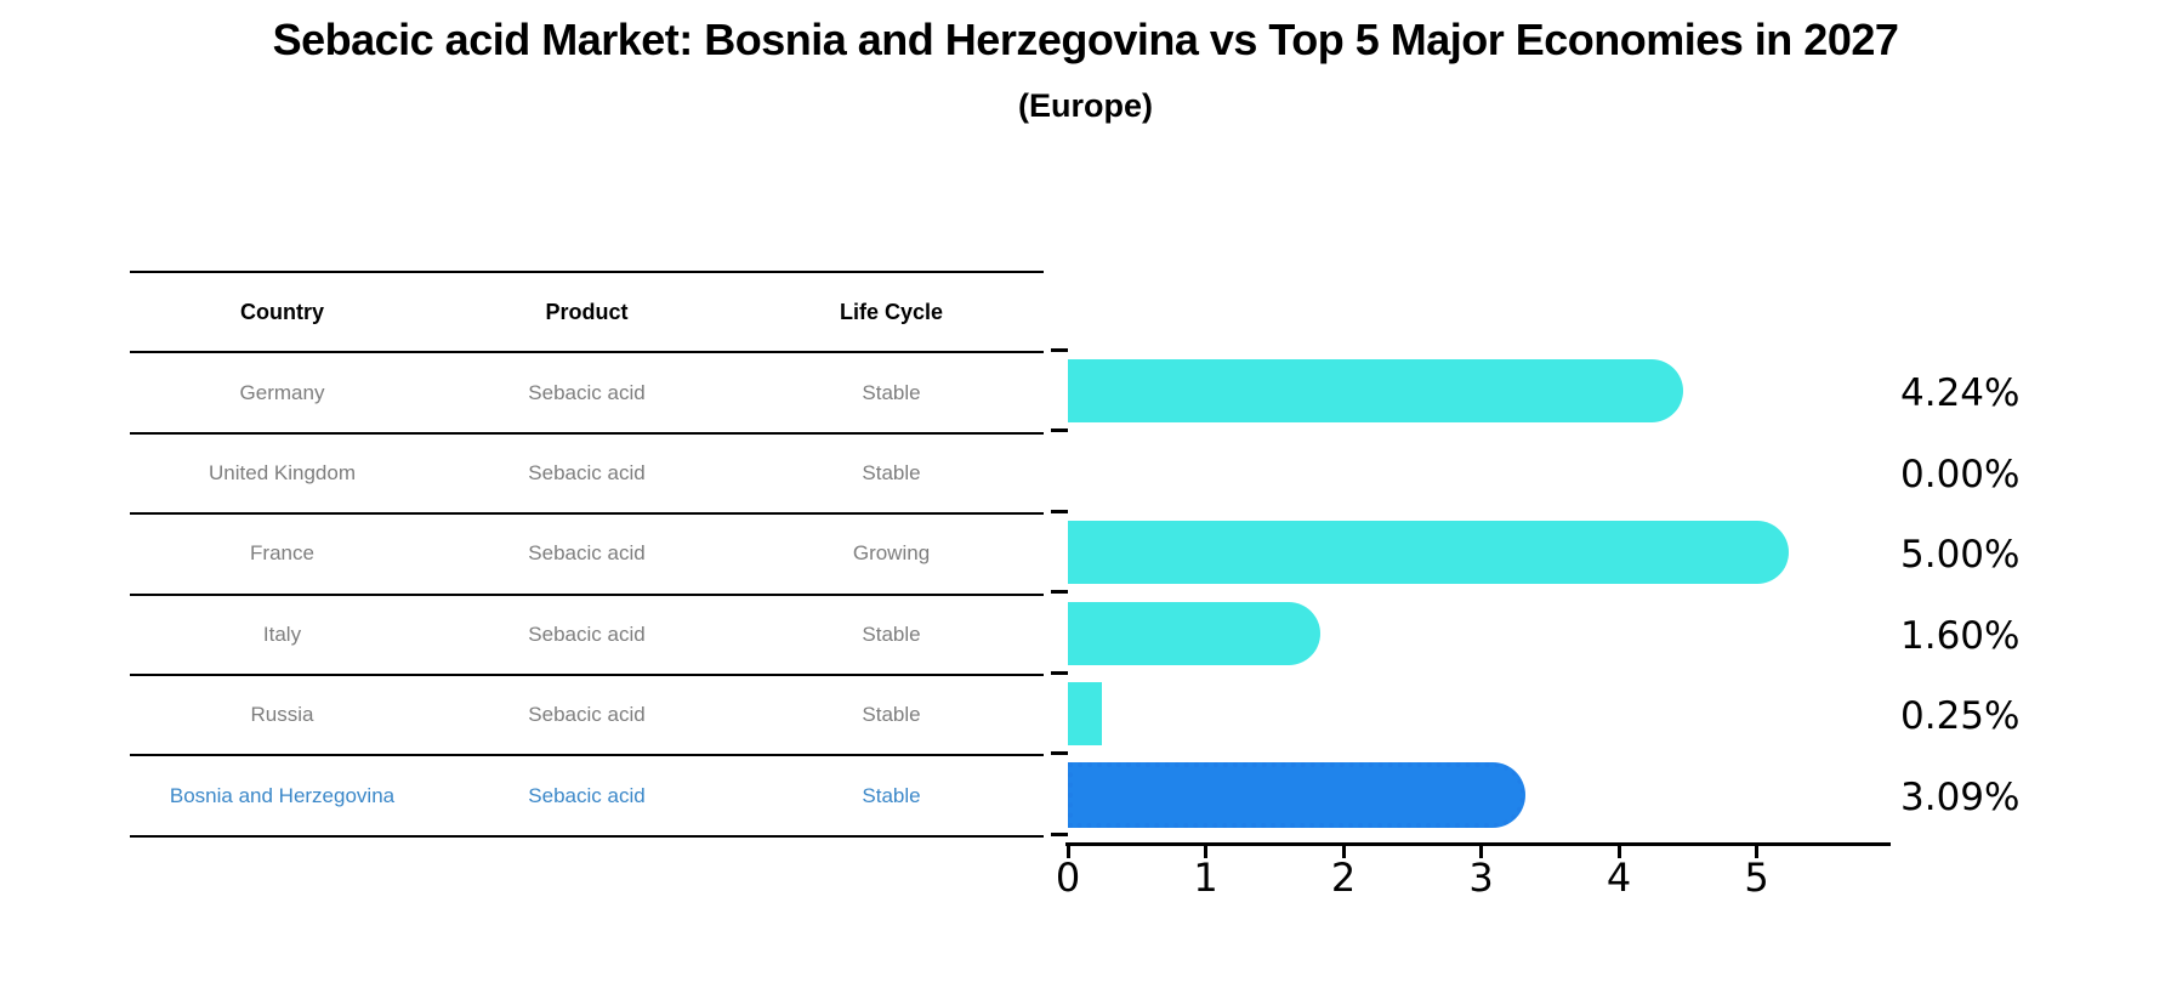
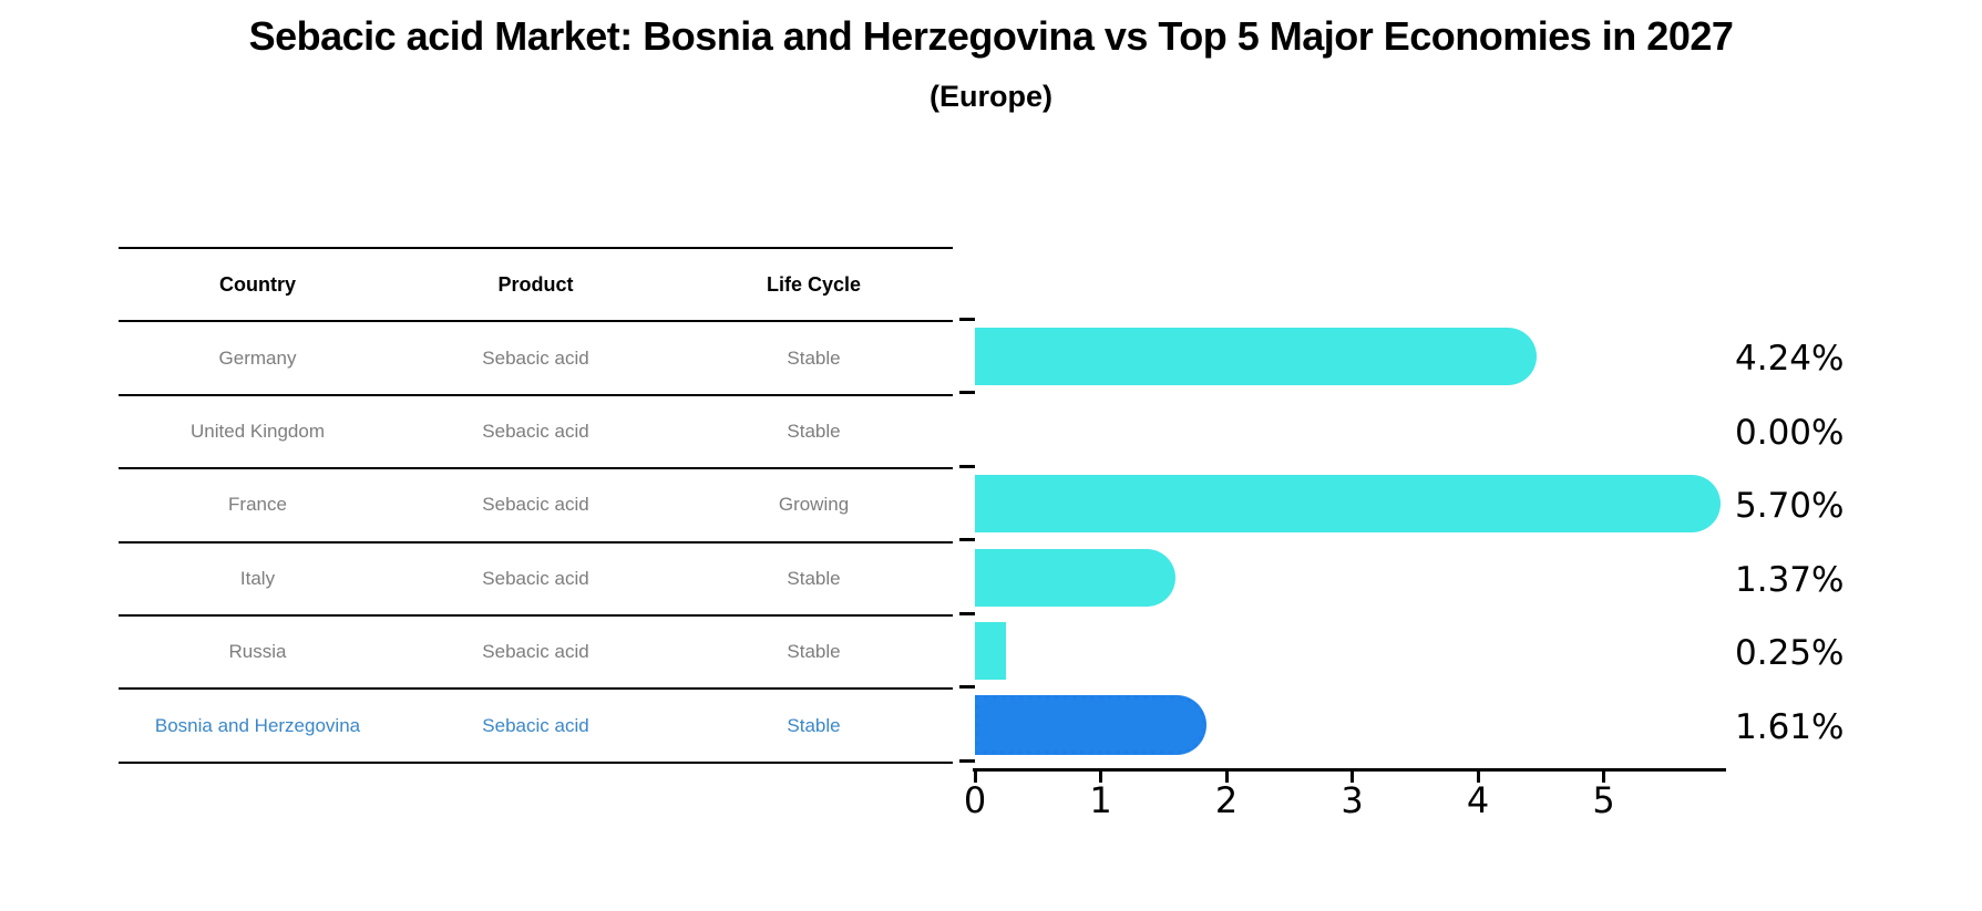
France: 5.00% -> 5.70%
Italy: 1.60% -> 1.37%
Bosnia and Herzegovina: 3.09% -> 1.61%
